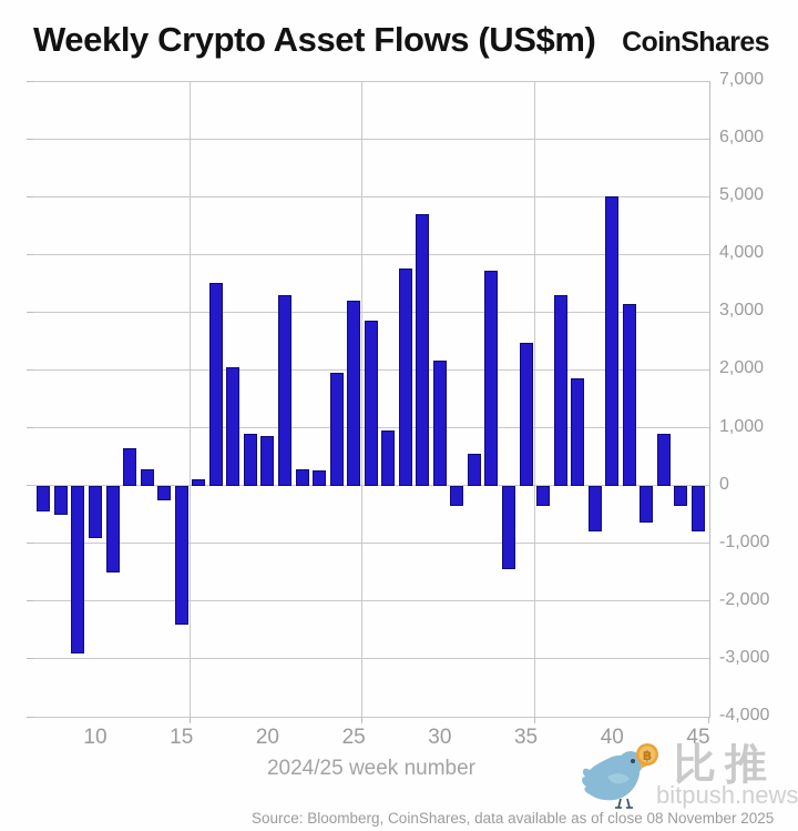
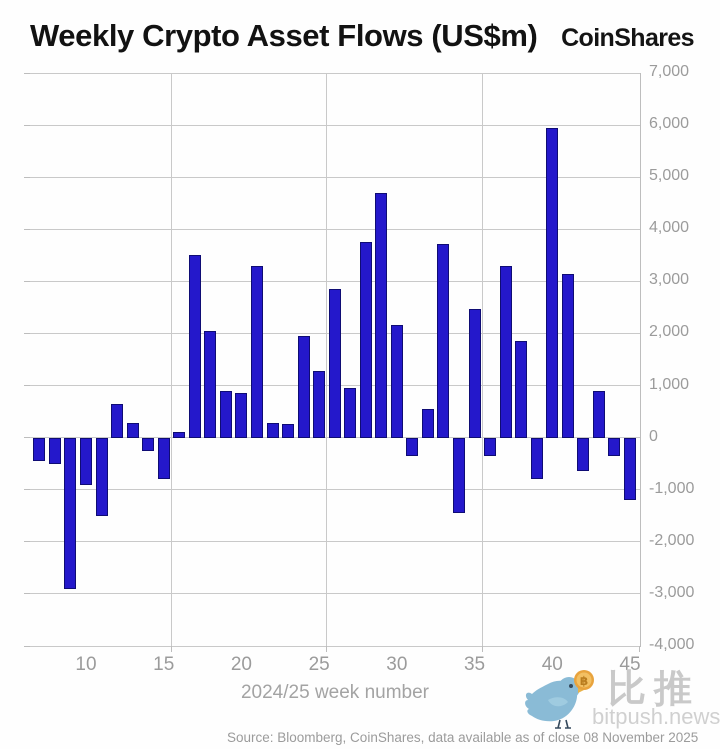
15: -2400 -> -800
25: 3200 -> 1300
40: 5000 -> 6000
45: -800 -> -1200
